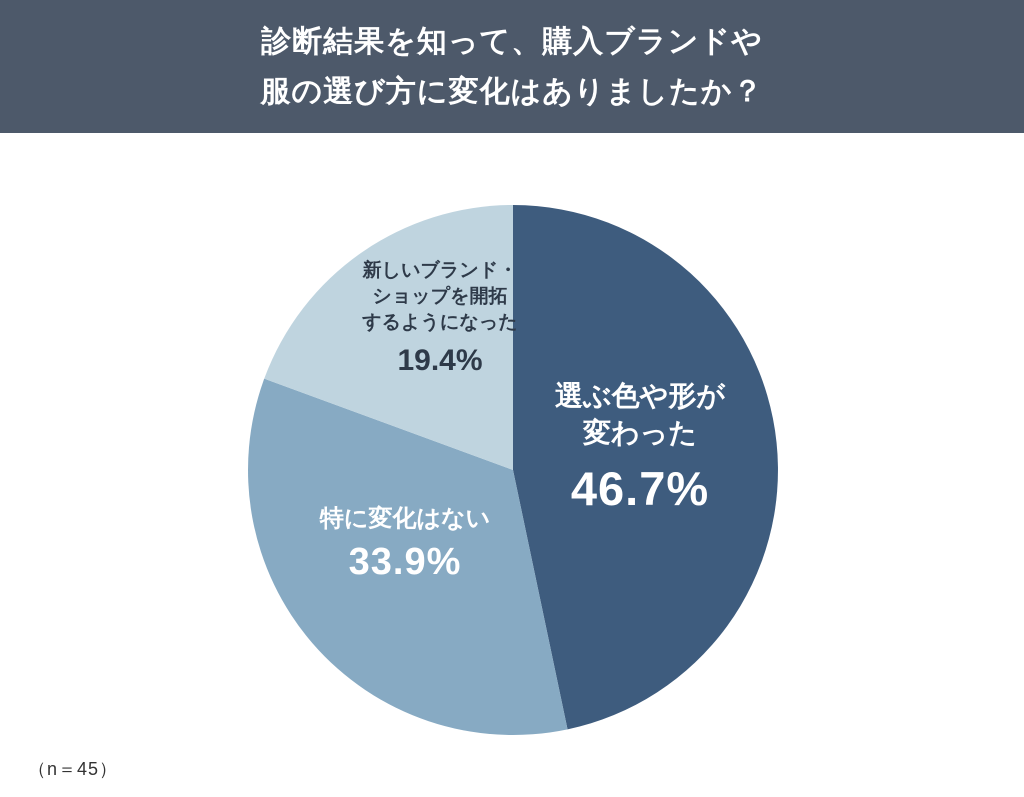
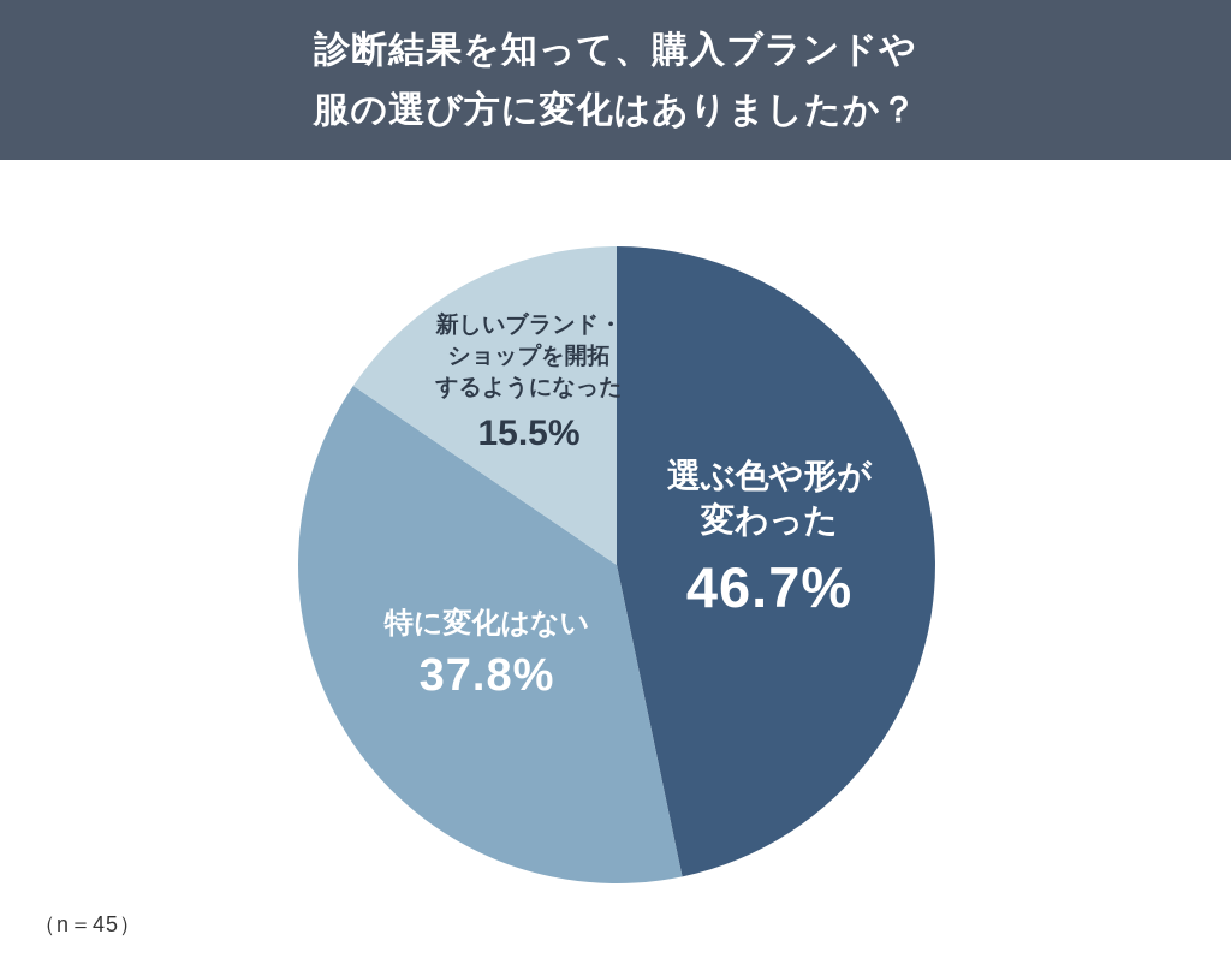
特に変化はない: 33.9% -> 37.8%
新しいブランド・ショップを開拓するようになった: 19.4% -> 15.5%
